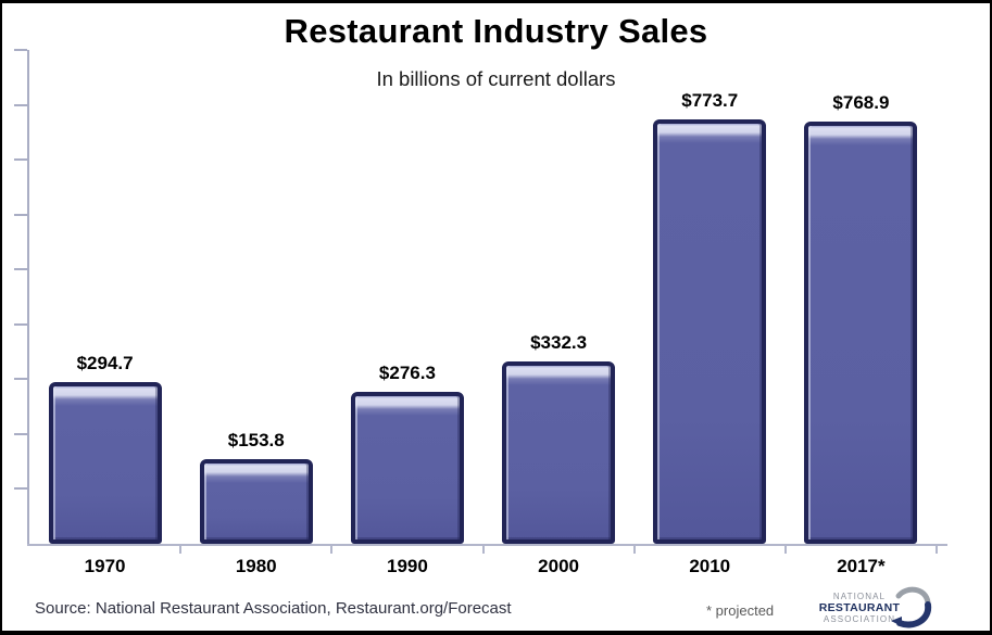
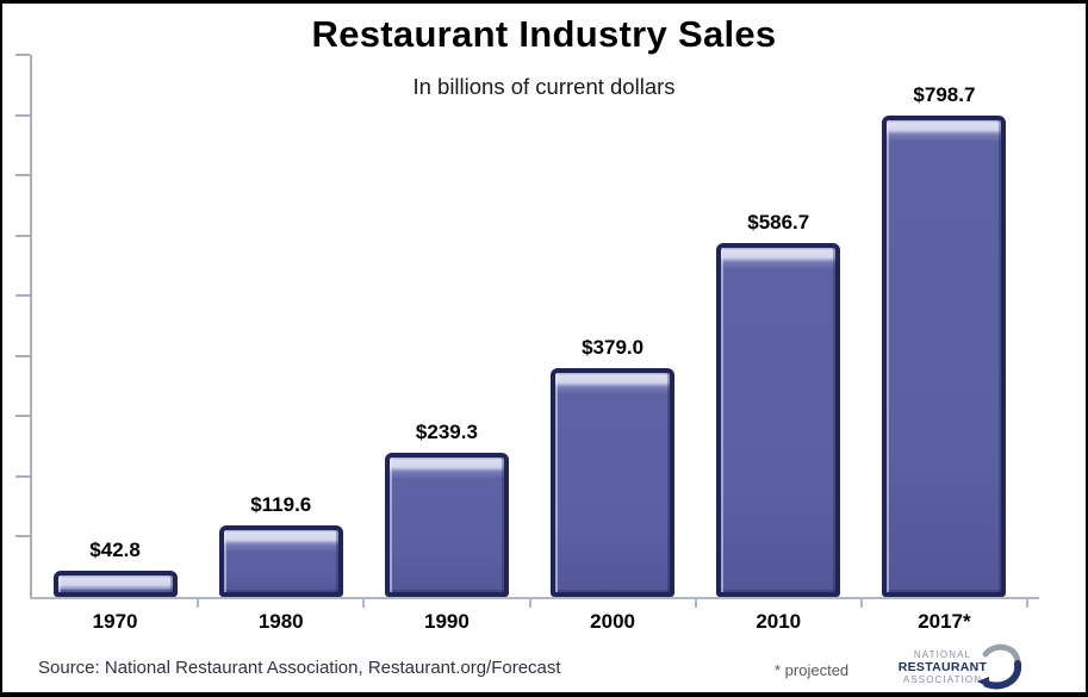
1970: $294.7 -> $42.8
1980: $153.8 -> $119.6
1990: $276.3 -> $239.3
2000: $332.3 -> $379.0
2010: $773.7 -> $586.7
2017*: $768.9 -> $798.7
